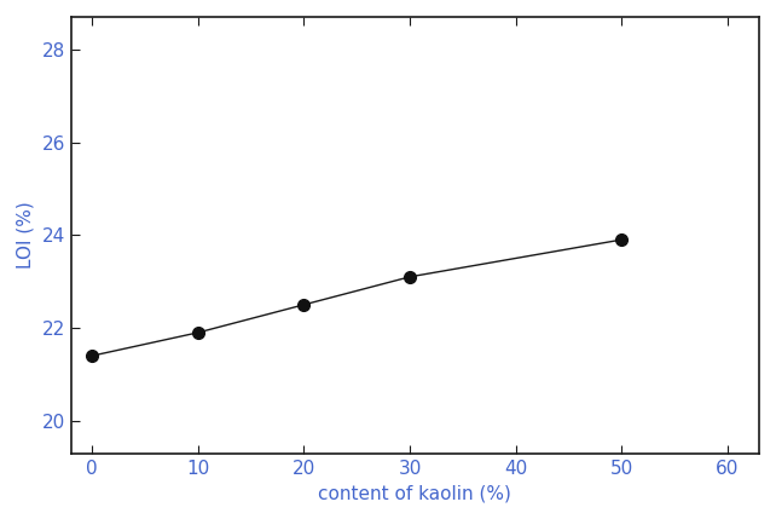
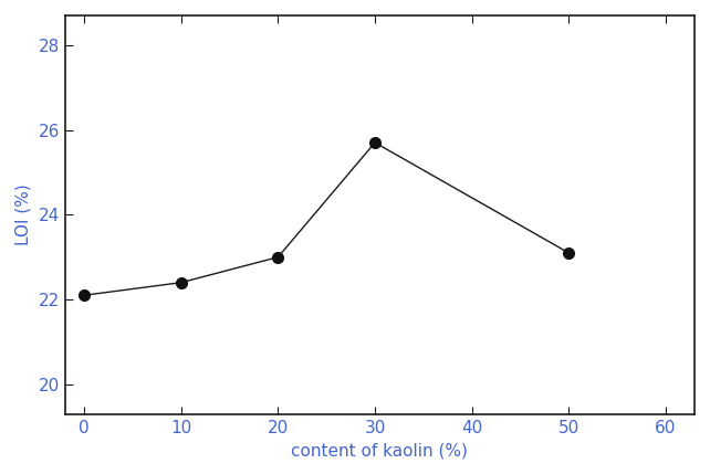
0: 21.4 -> 22.1
10: 21.9 -> 22.4
20: 22.5 -> 23.0
30: 23.1 -> 25.7
50: 23.9 -> 23.1
